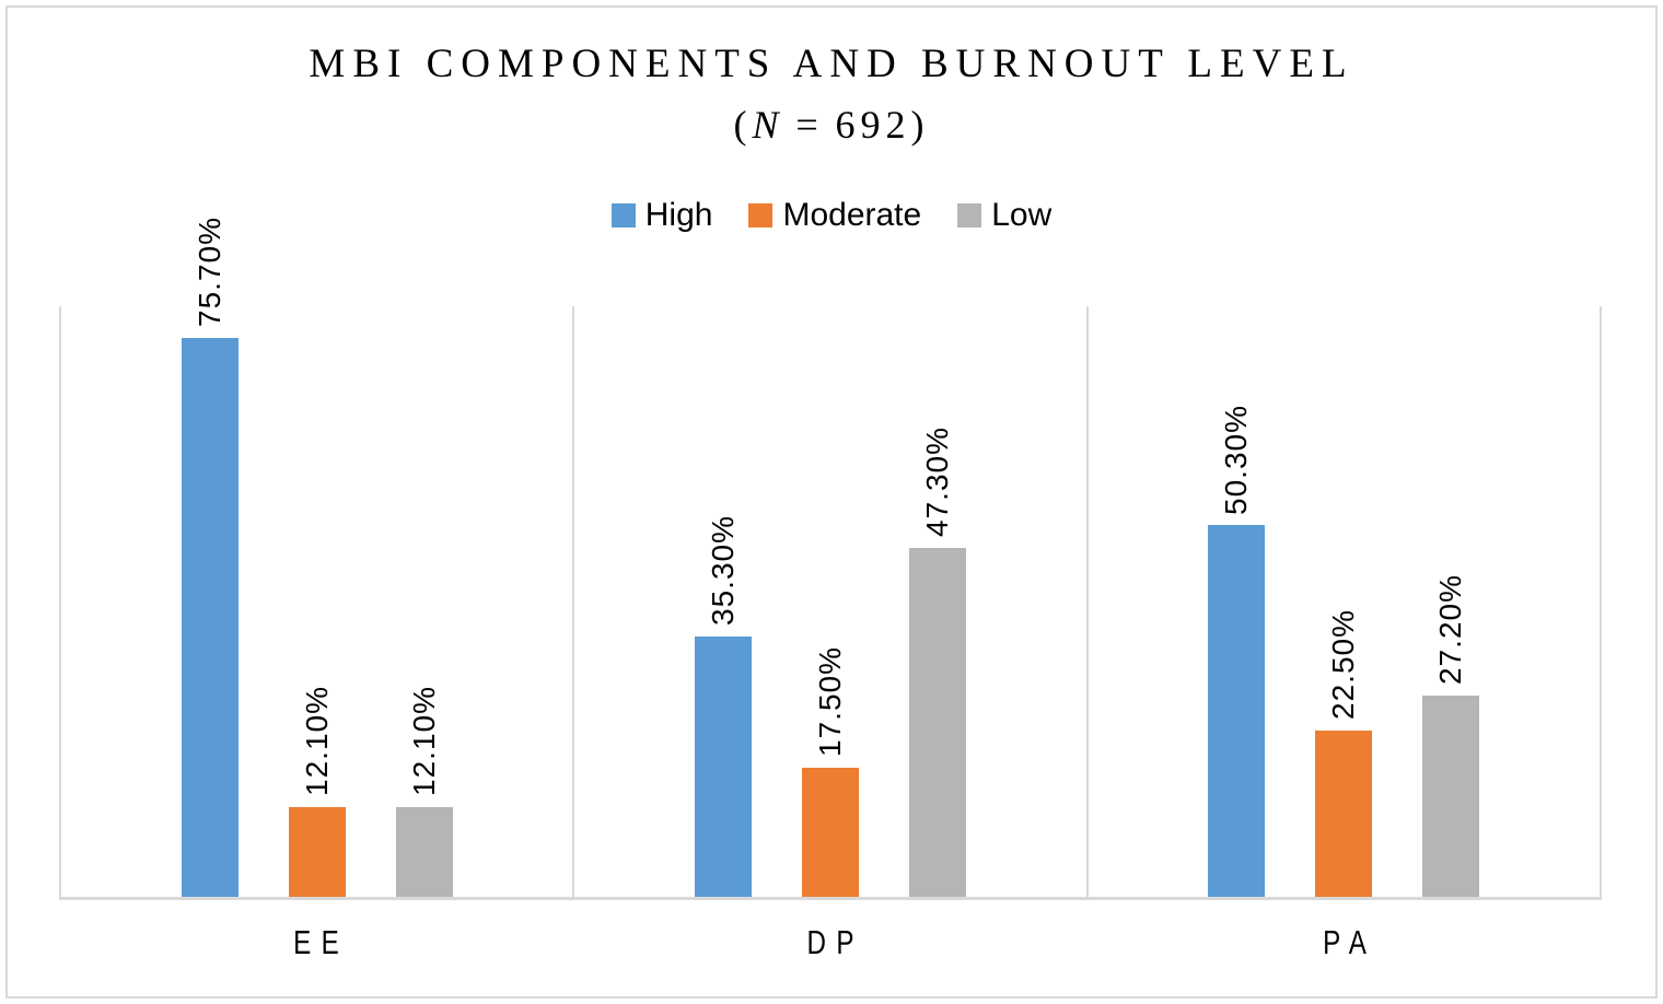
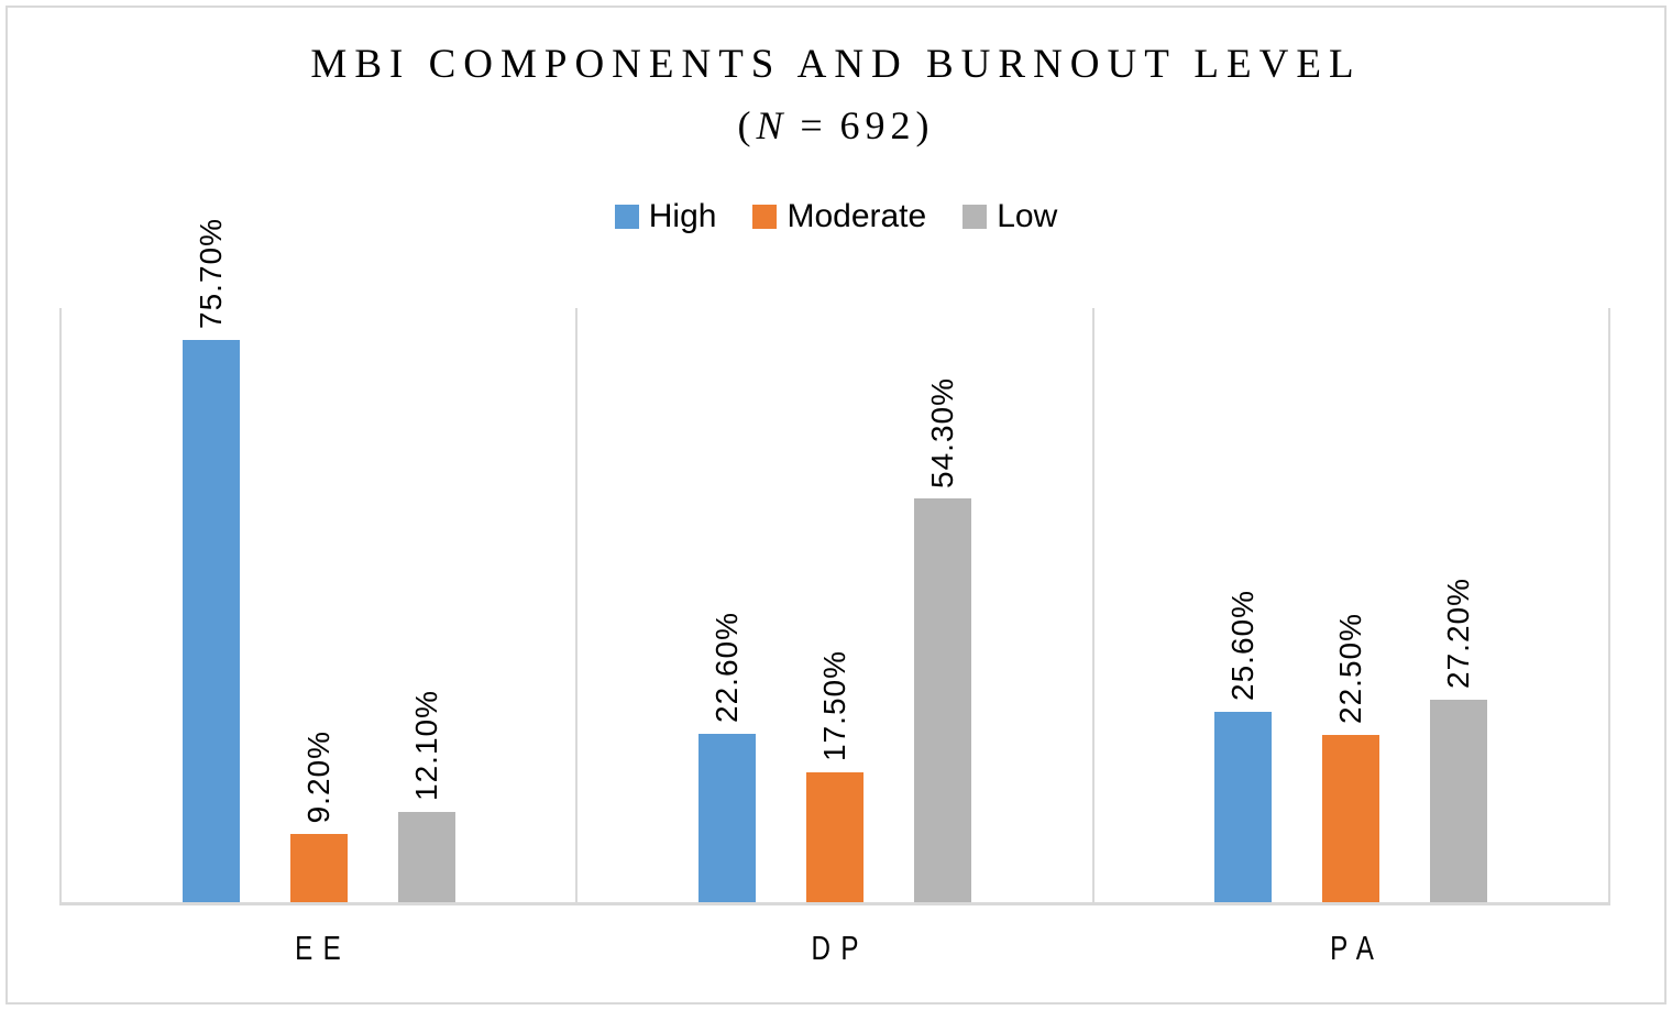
Moderate/EE: 12.10% -> 9.20%
High/DP: 35.30% -> 22.60%
Low/DP: 47.30% -> 54.30%
High/PA: 50.30% -> 25.60%
